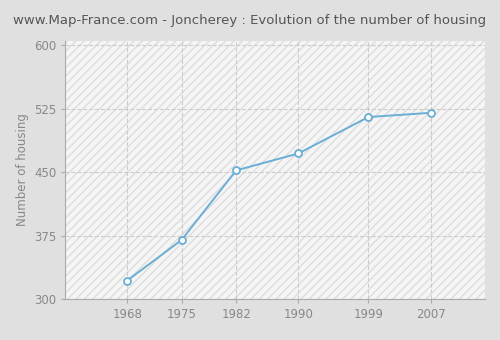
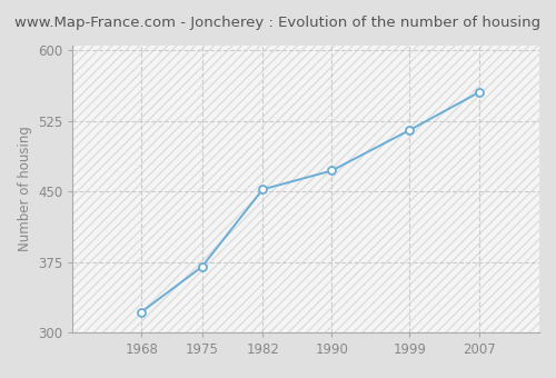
2007: 520 -> 555
